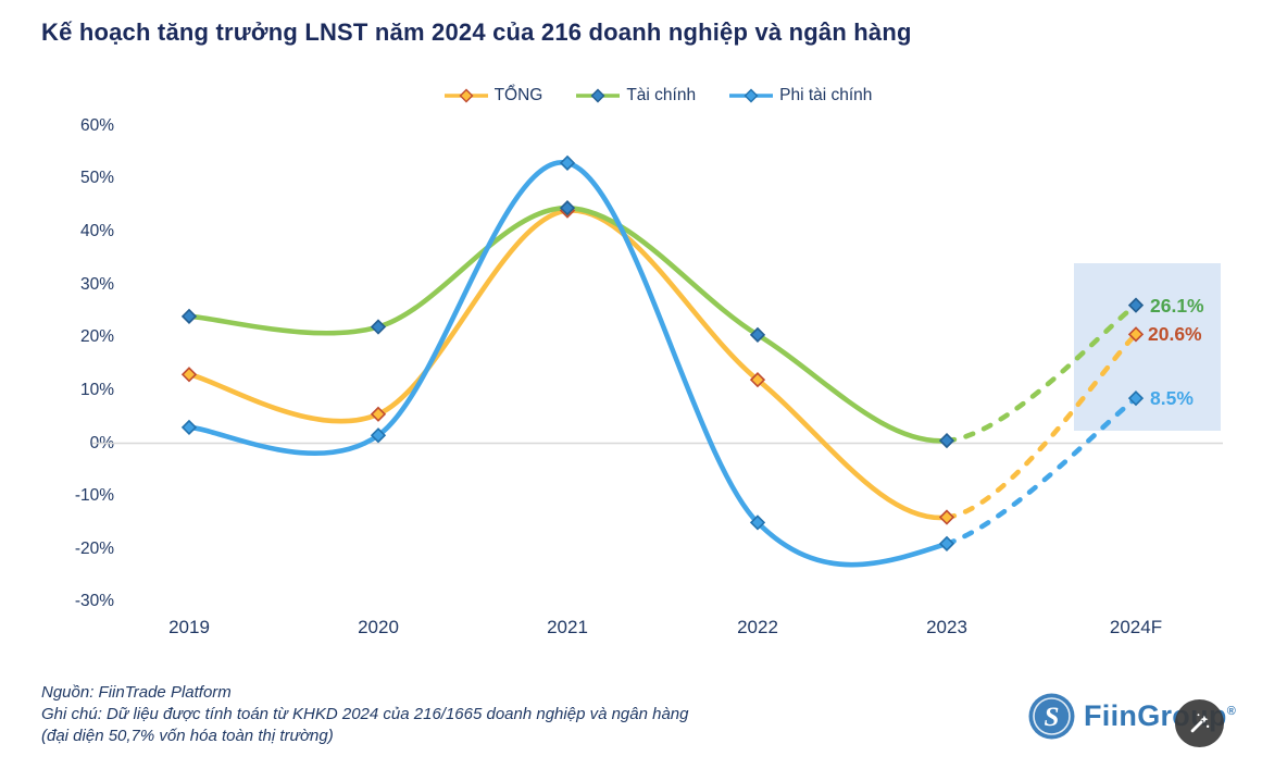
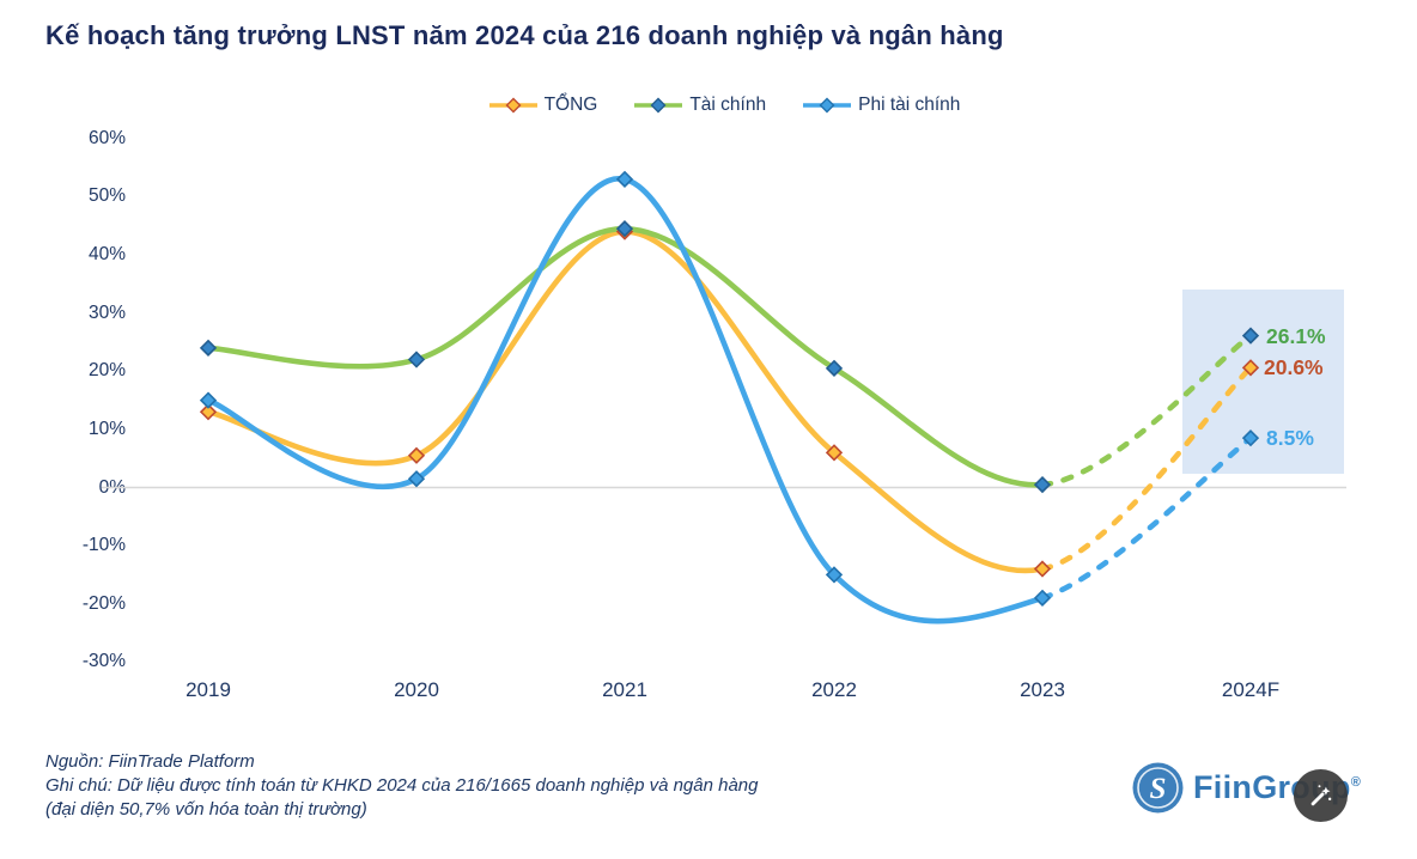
Phi tài chính/2019: 3% -> 15%
TỔNG/2022: 12% -> 6%
